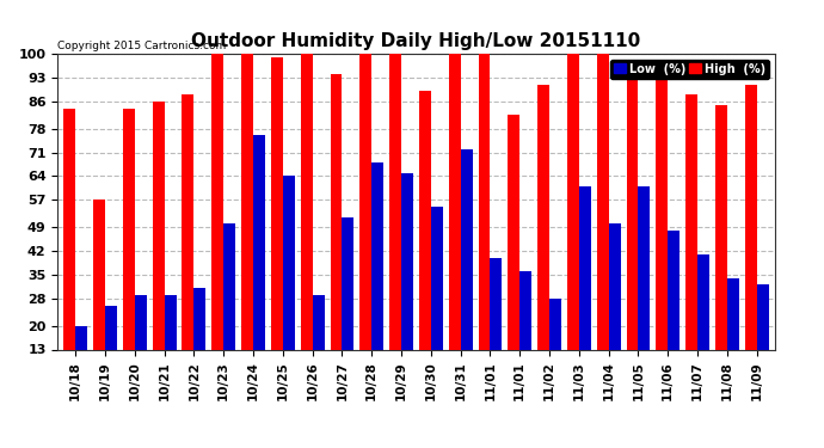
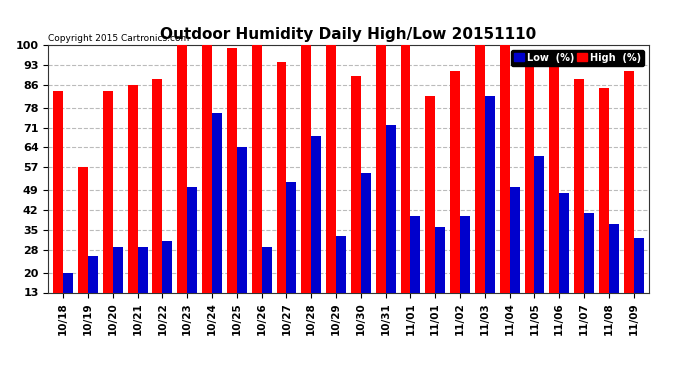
Low (%)/10/29: 65 -> 33
Low (%)/11/02: 28 -> 40
Low (%)/11/03: 61 -> 82
Low (%)/11/08: 34 -> 37
